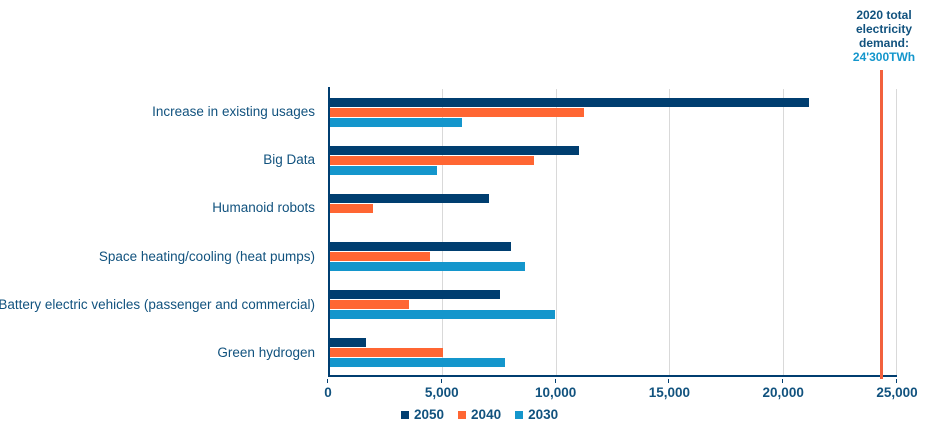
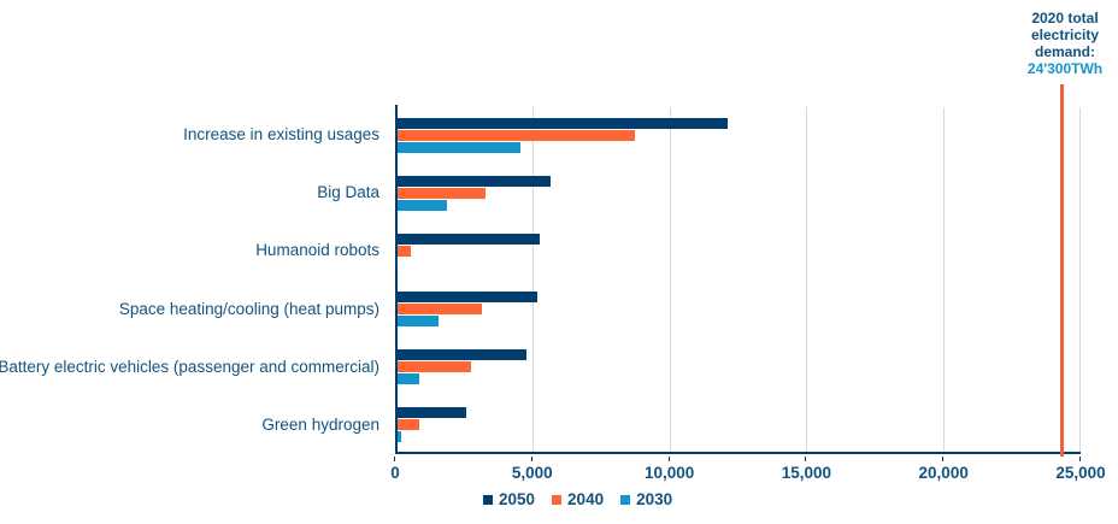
2050/Increase in existing usages: 21100 -> 12100
2040/Increase in existing usages: 11200 -> 8700
2030/Increase in existing usages: 5800 -> 4500
2050/Big Data: 11000 -> 5600
2040/Big Data: 9000 -> 3200
2030/Big Data: 4700 -> 1800
2050/Humanoid robots: 7000 -> 5200
2040/Humanoid robots: 1900 -> 500
2050/Space heating/cooling (heat pumps): 8000 -> 5100
2040/Space heating/cooling (heat pumps): 4400 -> 3100
2030/Space heating/cooling (heat pumps): 8600 -> 1500
2050/Battery electric vehicles (passenger and commercial): 7500 -> 4700
2040/Battery electric vehicles (passenger and commercial): 3500 -> 2700
2030/Battery electric vehicles (passenger and commercial): 9900 -> 800
2050/Green hydrogen: 1600 -> 2500
2040/Green hydrogen: 5000 -> 800
2030/Green hydrogen: 7700 -> 200
